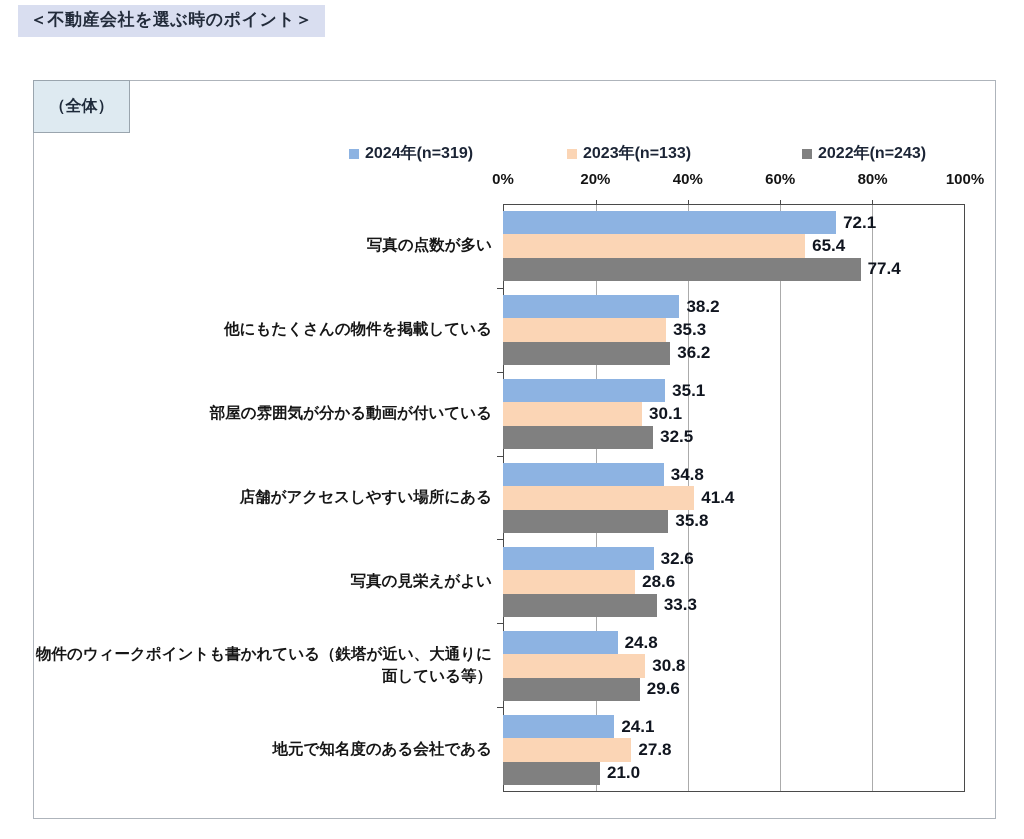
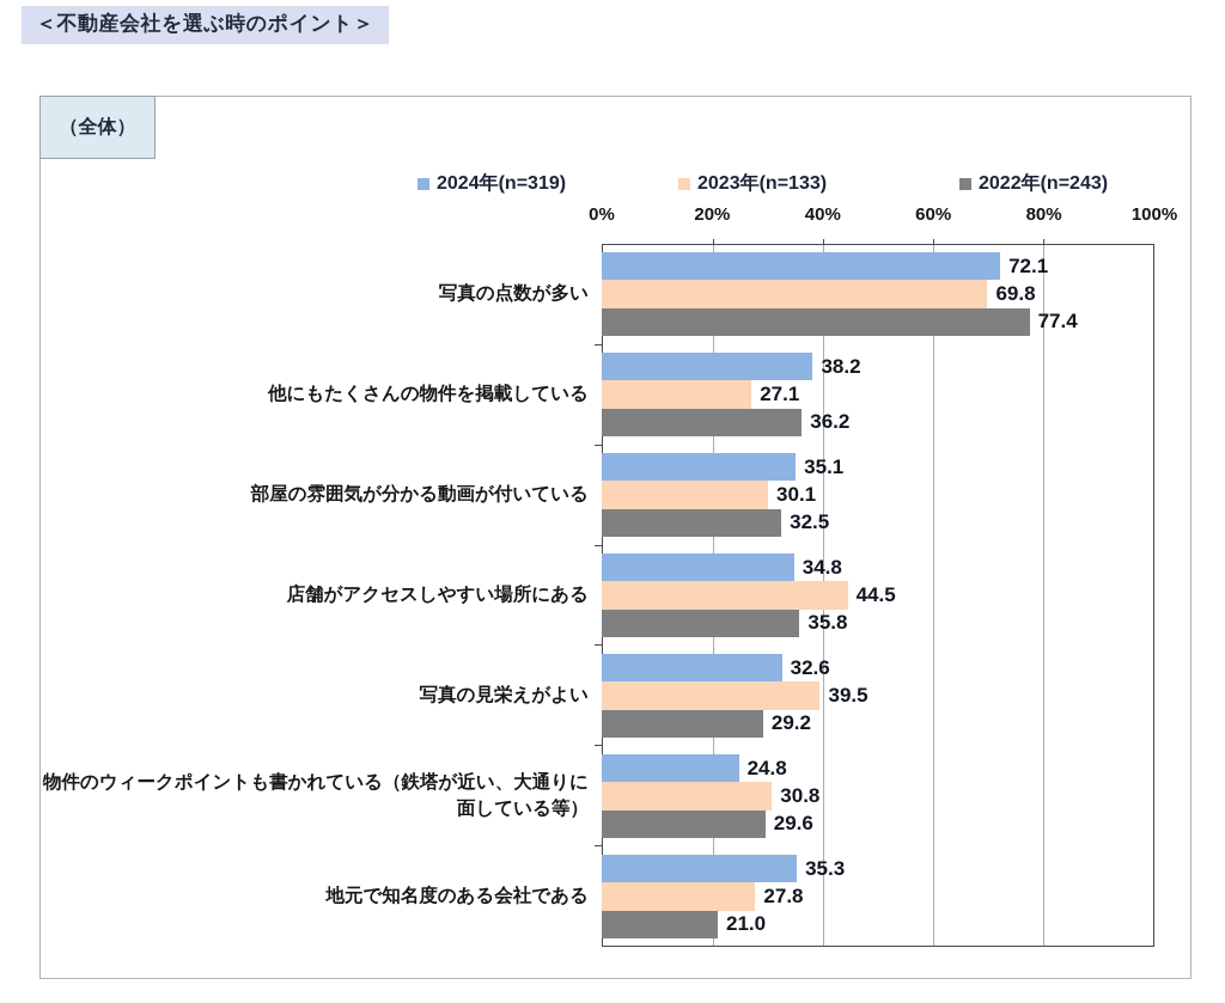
2023年(n=133)/写真の点数が多い: 65.4 -> 69.8
2023年(n=133)/他にもたくさんの物件を掲載している: 35.3 -> 27.1
2023年(n=133)/店舗がアクセスしやすい場所にある: 41.4 -> 44.5
2023年(n=133)/写真の見栄えがよい: 28.6 -> 39.5
2022年(n=243)/写真の見栄えがよい: 33.3 -> 29.2
2024年(n=319)/地元で知名度のある会社である: 24.1 -> 35.3
